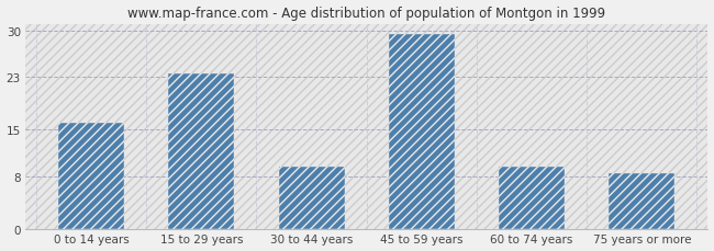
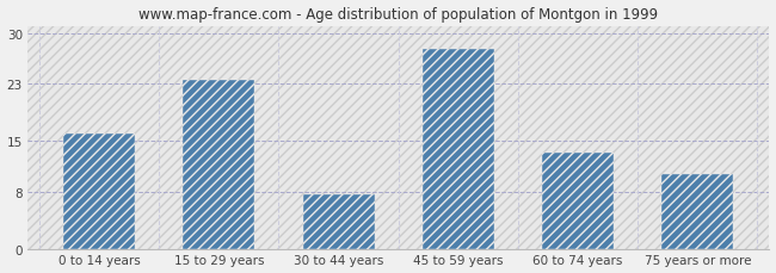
30 to 44 years: 9.5 -> 7.6
45 to 59 years: 29.5 -> 27.8
60 to 74 years: 9.5 -> 13.4
75 years or more: 8.5 -> 10.4
